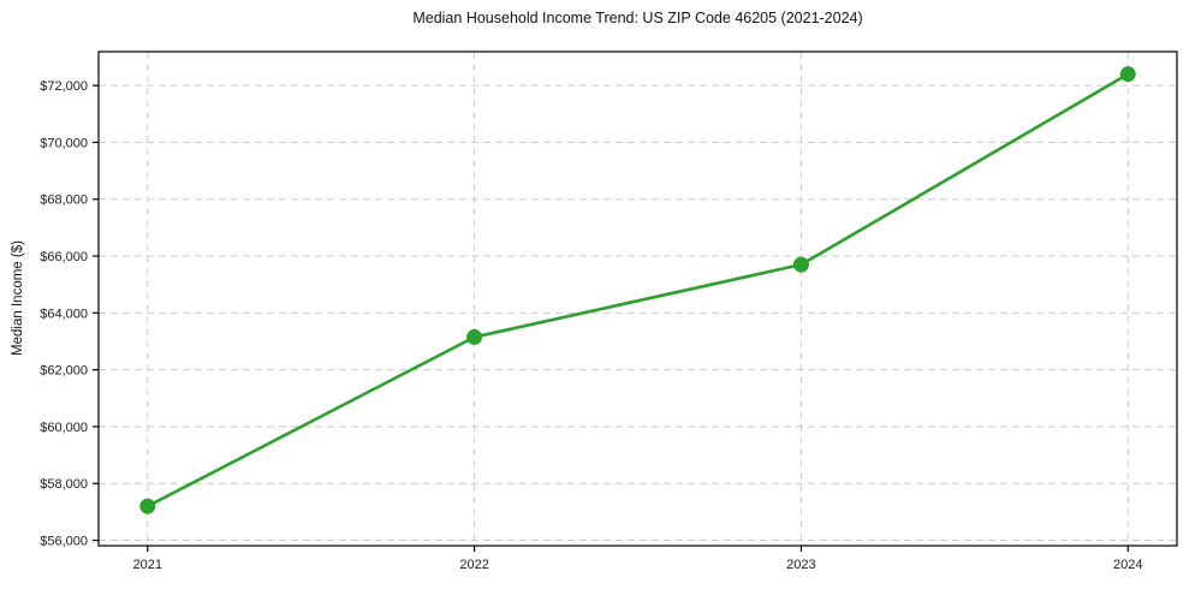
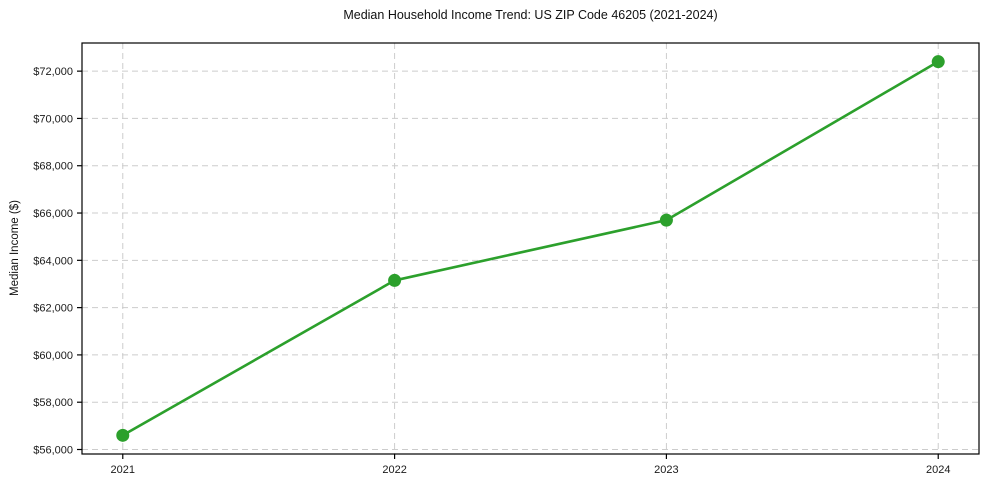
2021: $57200 -> $56600
